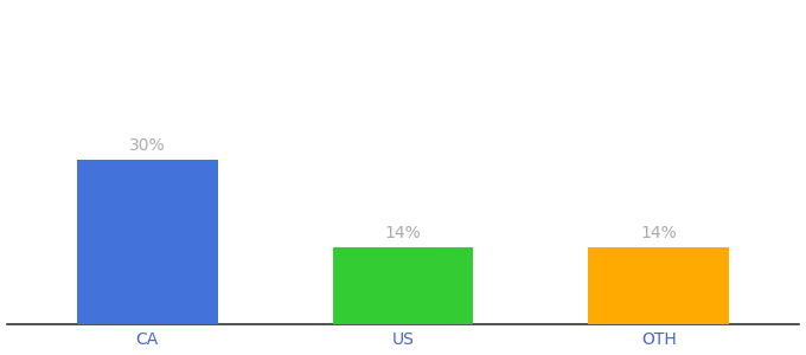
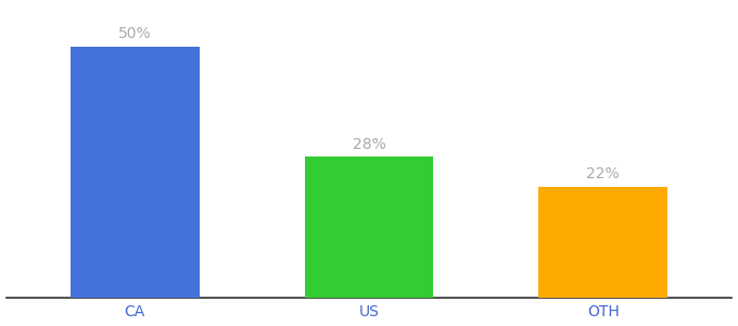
CA: 30% -> 50%
US: 14% -> 28%
OTH: 14% -> 22%
